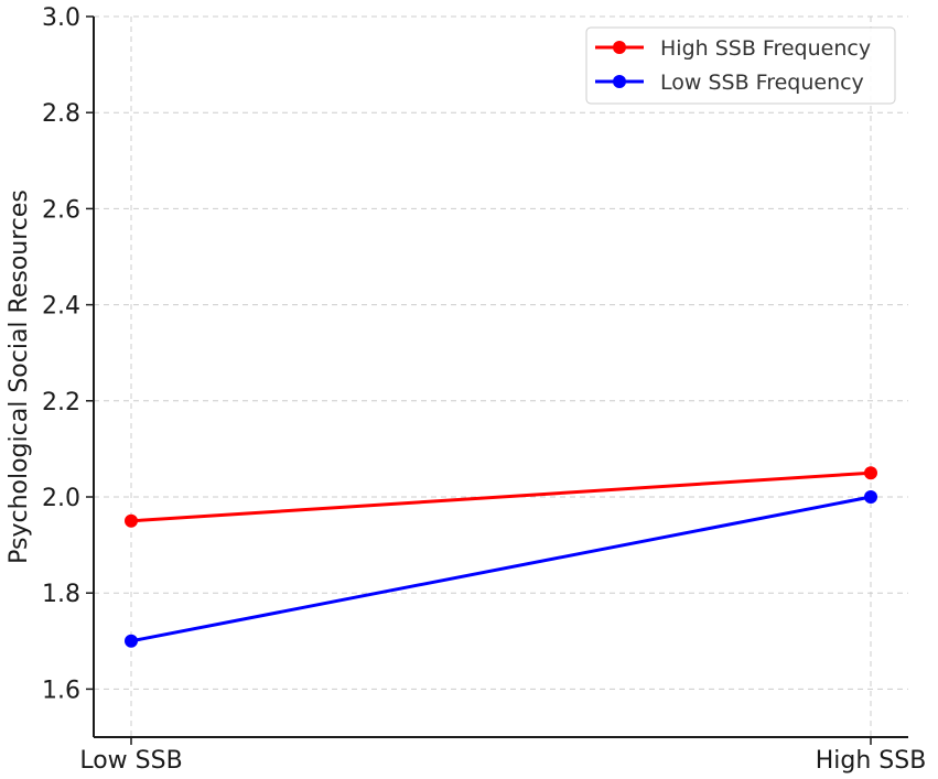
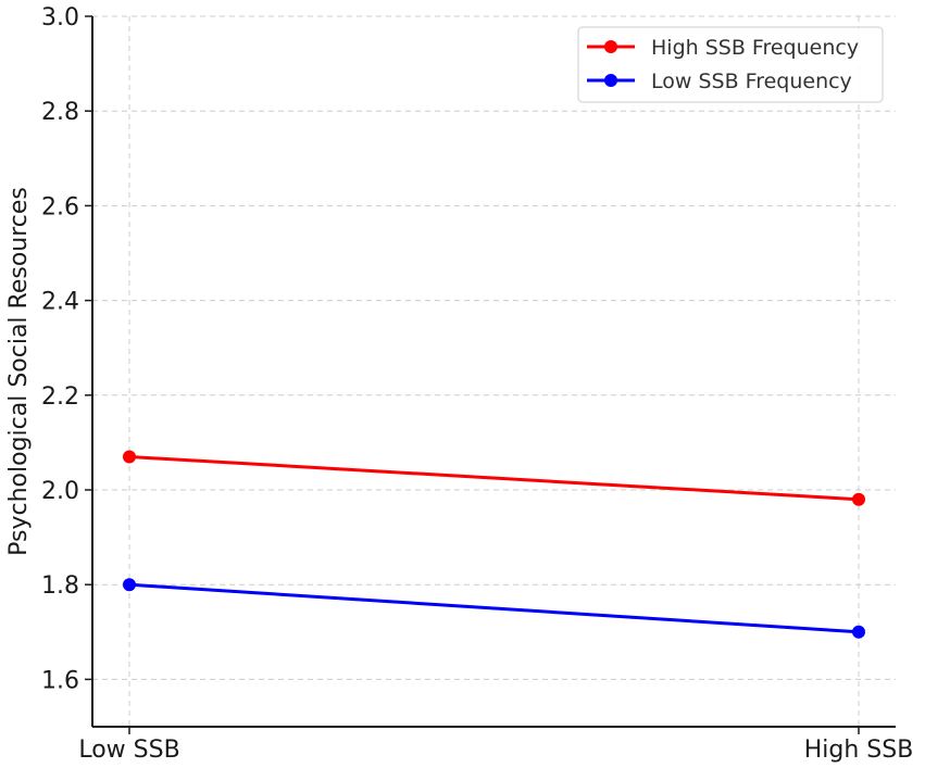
High SSB Frequency/Low SSB: 1.95 -> 2.07
Low SSB Frequency/Low SSB: 1.7 -> 1.8
High SSB Frequency/High SSB: 2.05 -> 1.98
Low SSB Frequency/High SSB: 2.0 -> 1.7
